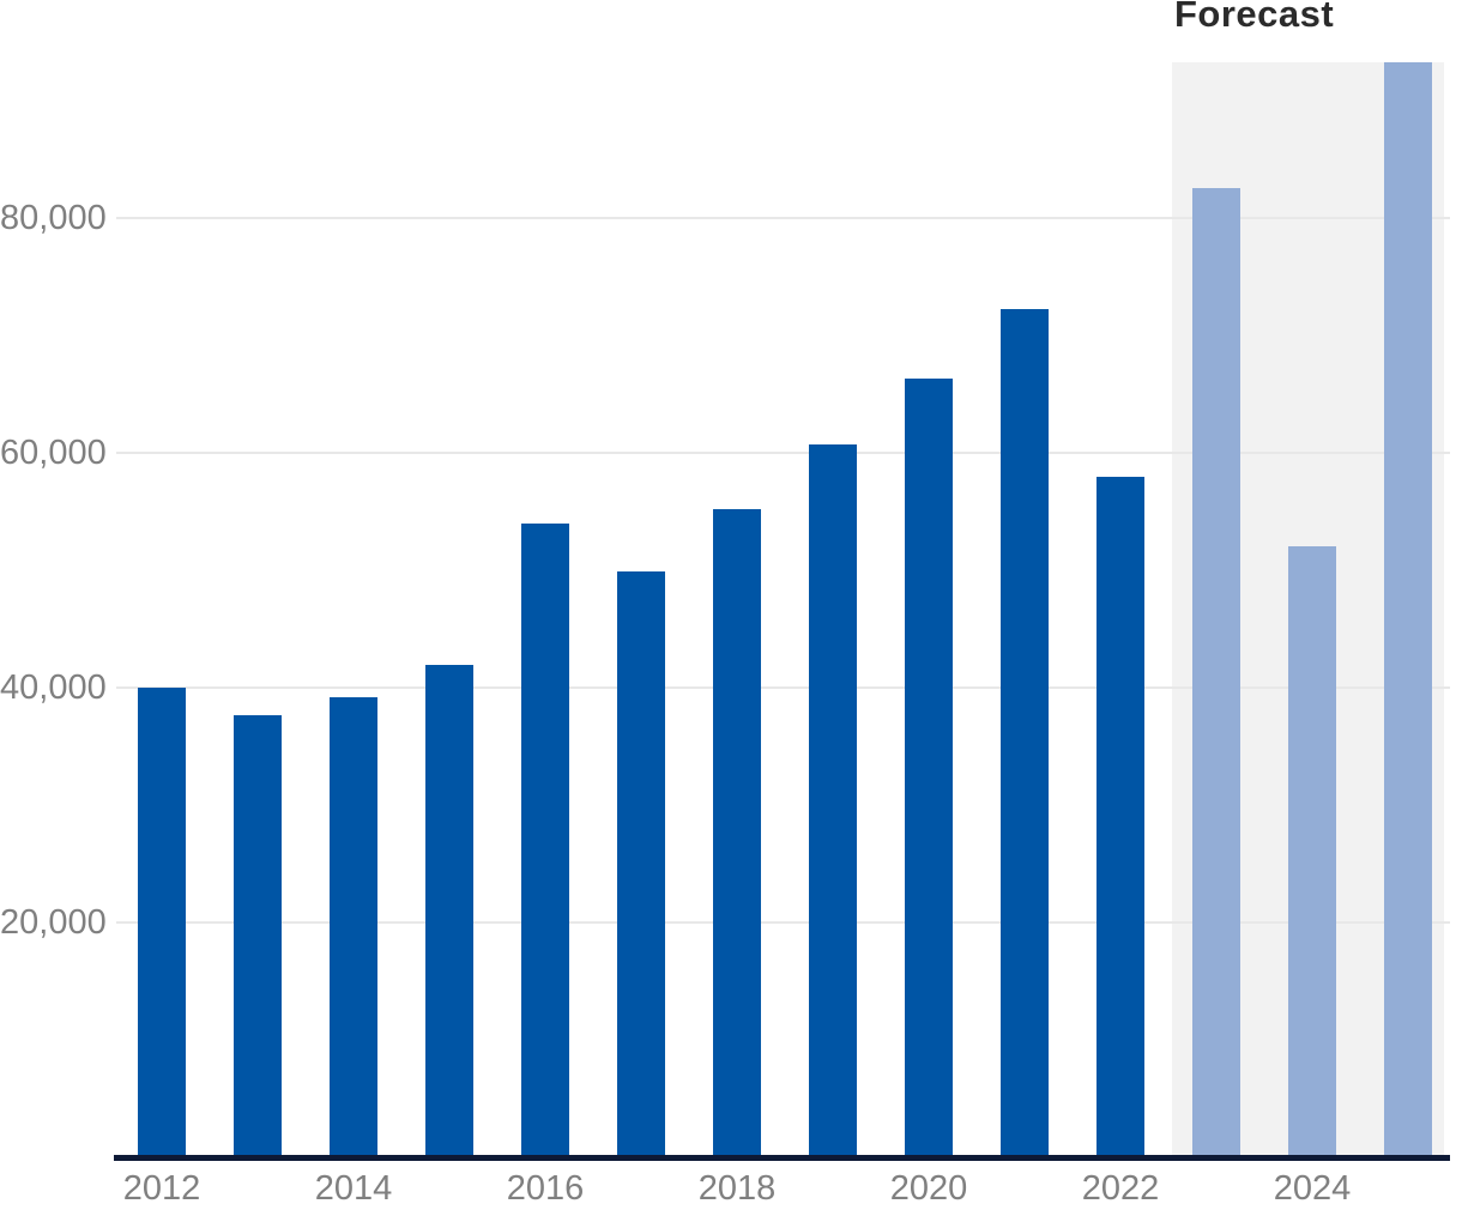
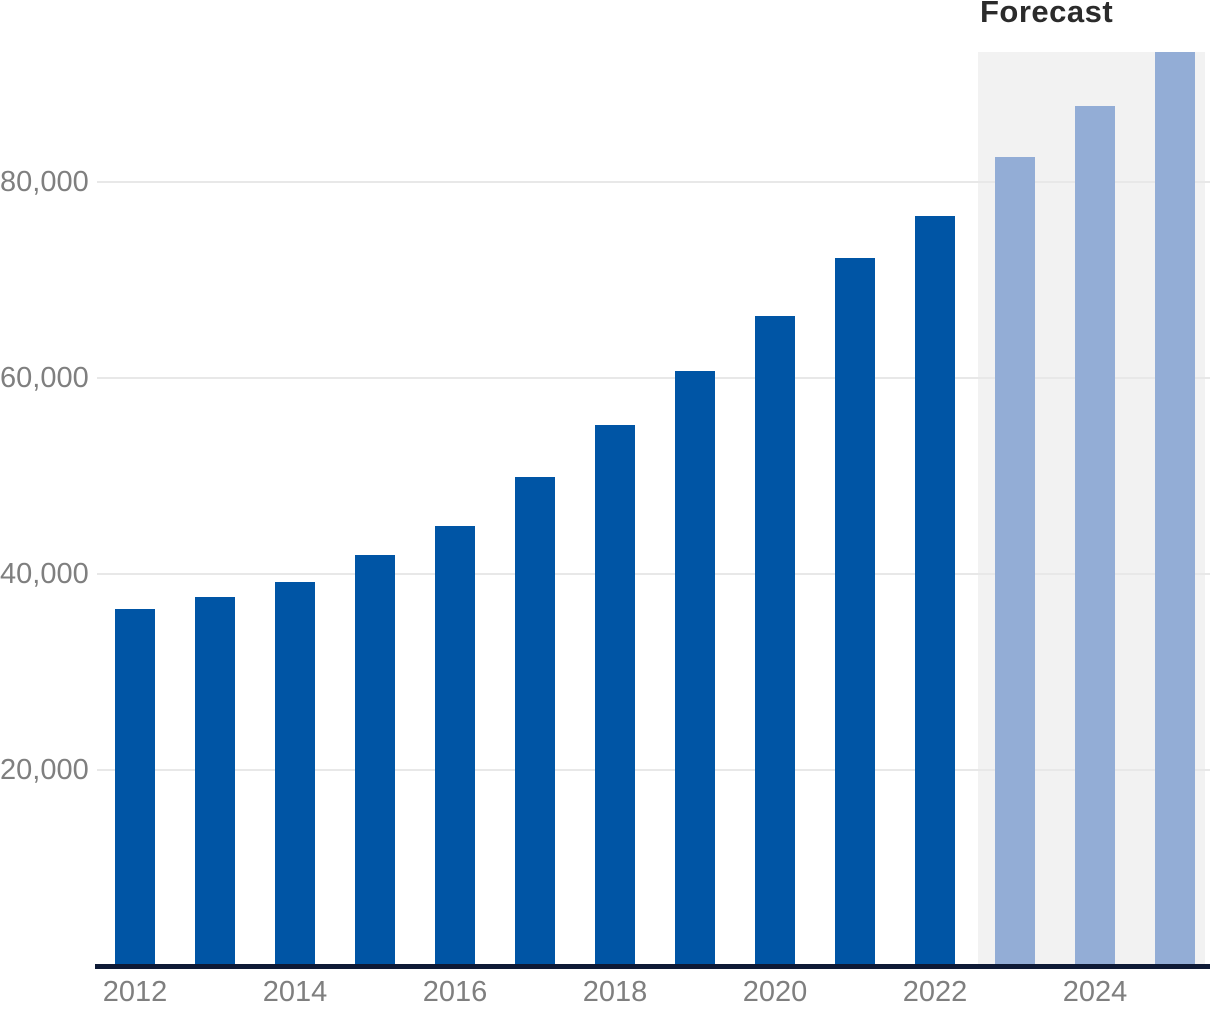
2012: 40000 -> 36000
2016: 54000 -> 45000
2022: 58000 -> 76000
2024: 52000 -> 88000
